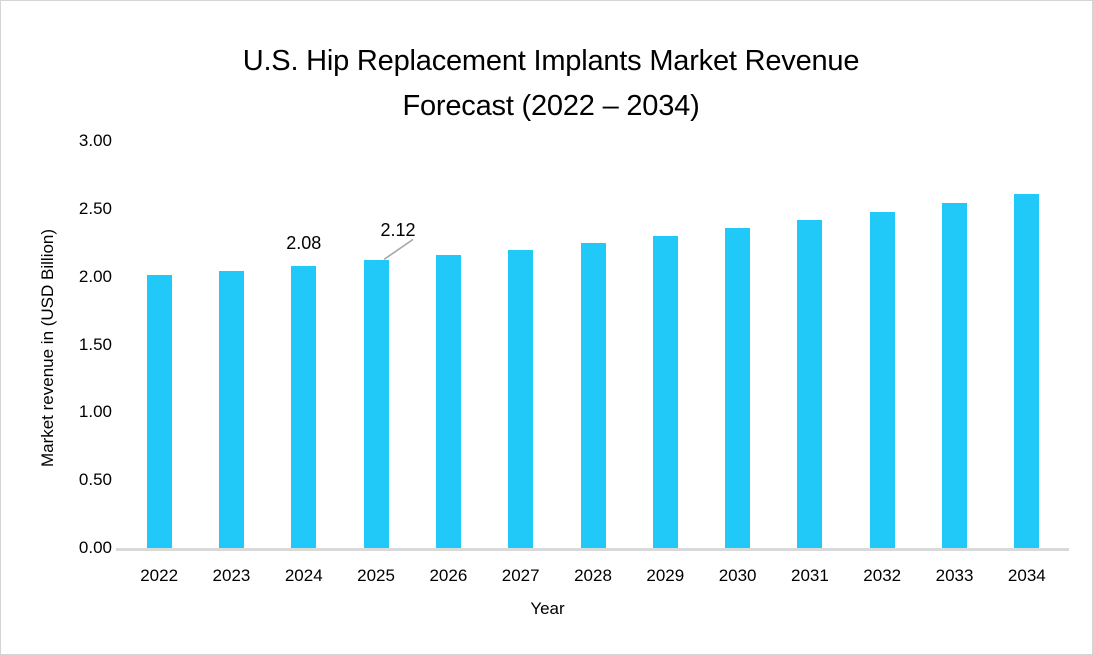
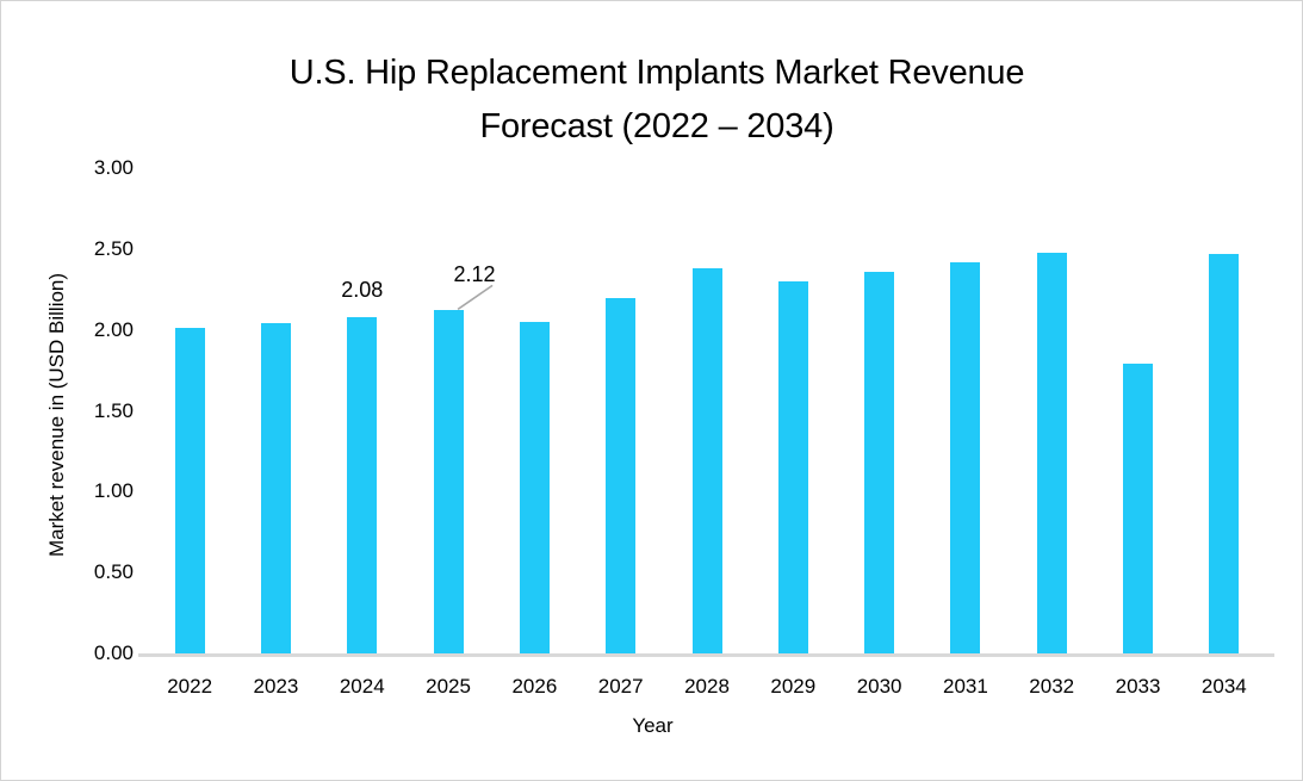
2026: 2.16 -> 2.05
2028: 2.25 -> 2.38
2033: 2.54 -> 1.79
2034: 2.61 -> 2.47
